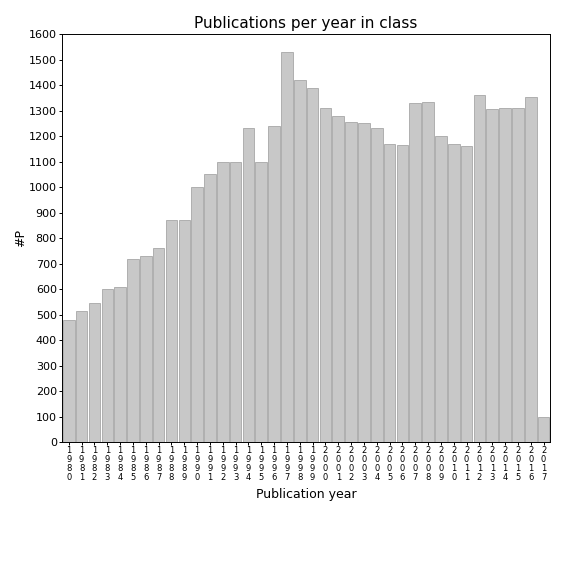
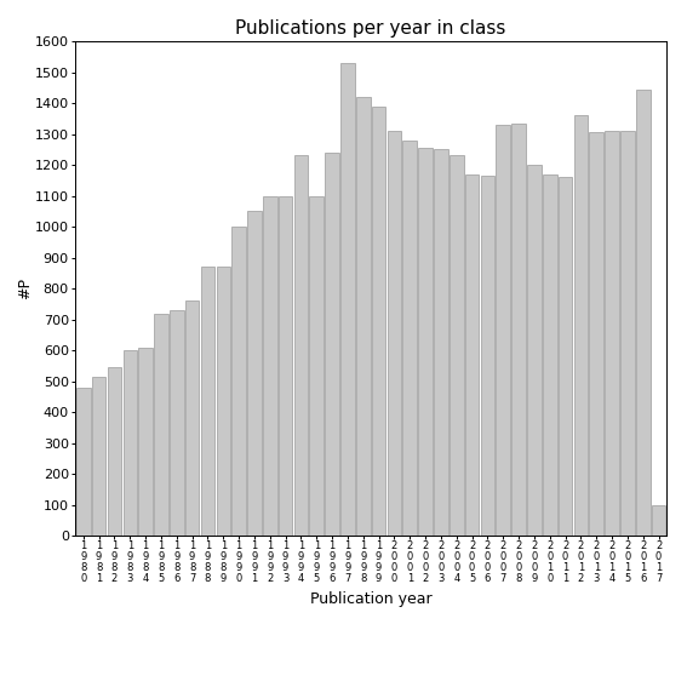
2 0 1 6: 1355 -> 1445
